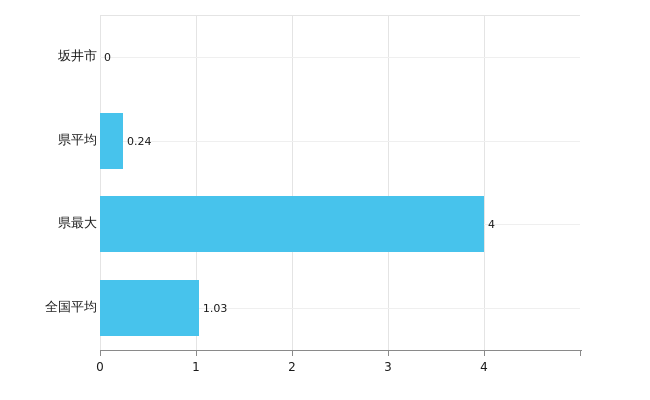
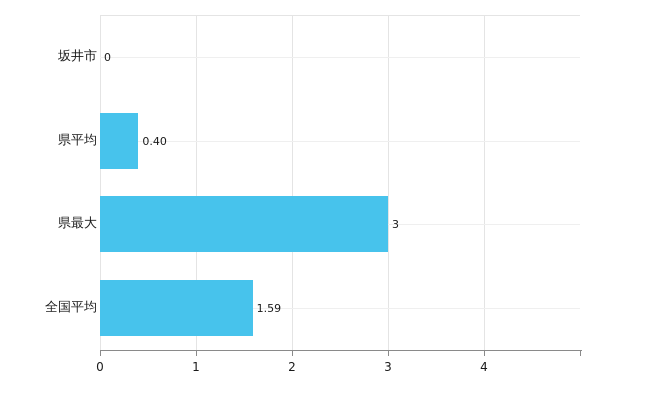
県平均: 0.24 -> 0.40
県最大: 4 -> 3
全国平均: 1.03 -> 1.59
